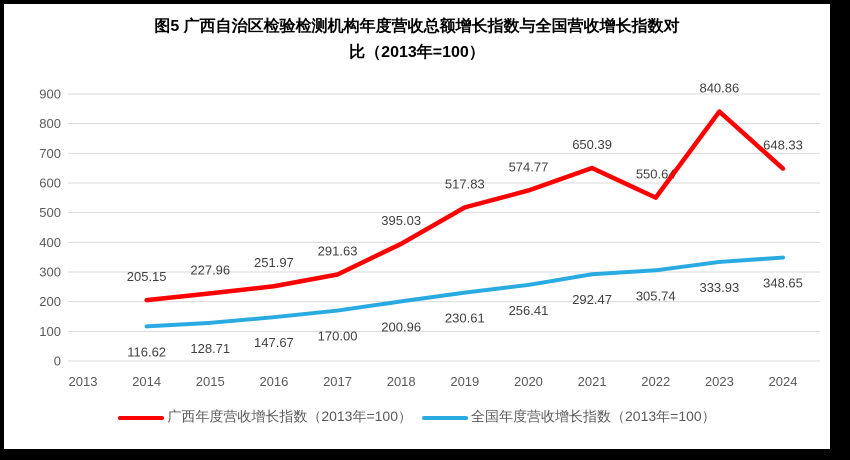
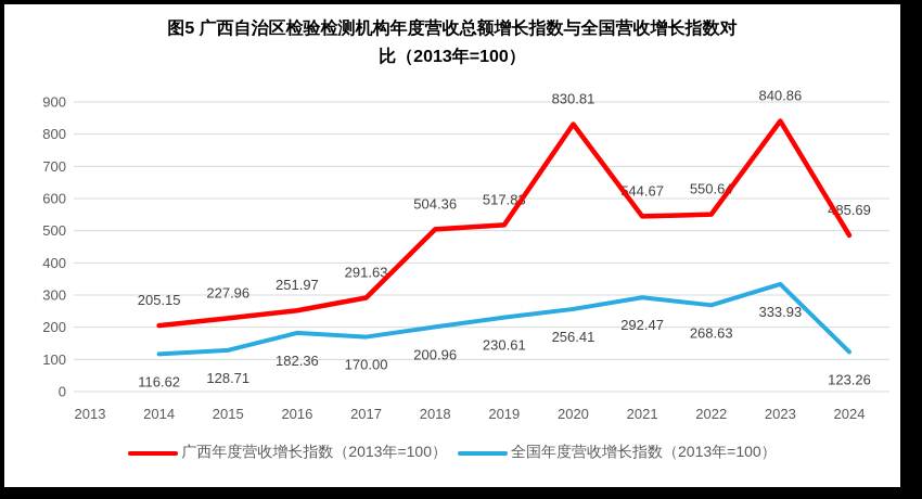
全国年度营收增长指数（2013年=100）/2016: 147.67 -> 182.36
广西年度营收增长指数（2013年=100）/2018: 395.03 -> 504.36
广西年度营收增长指数（2013年=100）/2020: 574.77 -> 830.81
广西年度营收增长指数（2013年=100）/2021: 650.39 -> 544.67
全国年度营收增长指数（2013年=100）/2022: 305.74 -> 268.63
广西年度营收增长指数（2013年=100）/2024: 648.33 -> 485.69
全国年度营收增长指数（2013年=100）/2024: 348.65 -> 123.26
